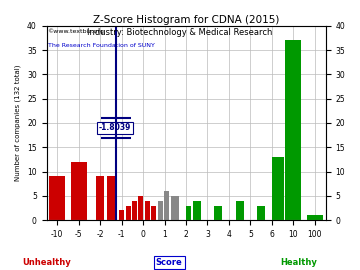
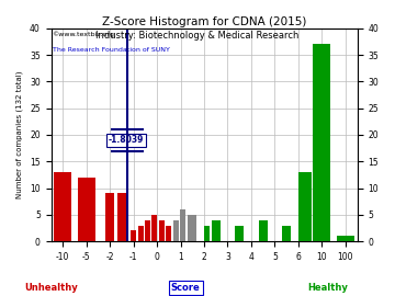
-10: 9 -> 13
